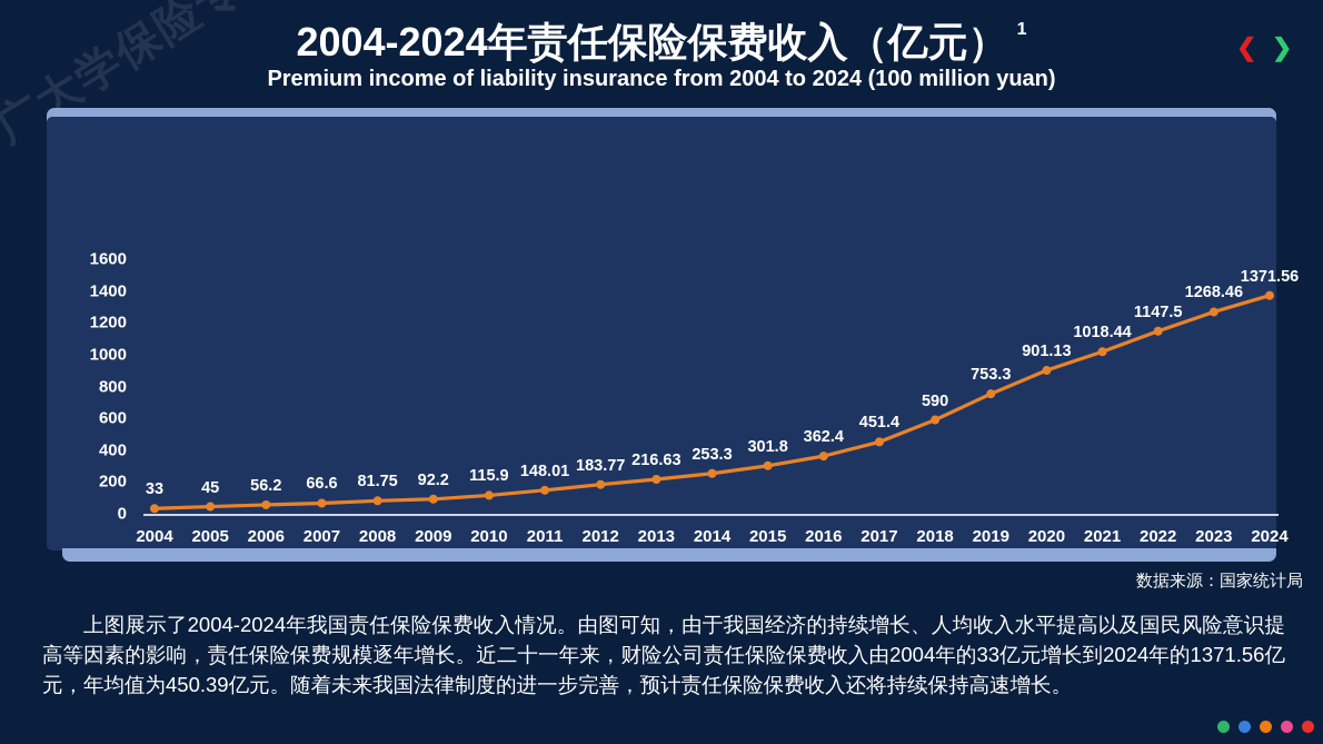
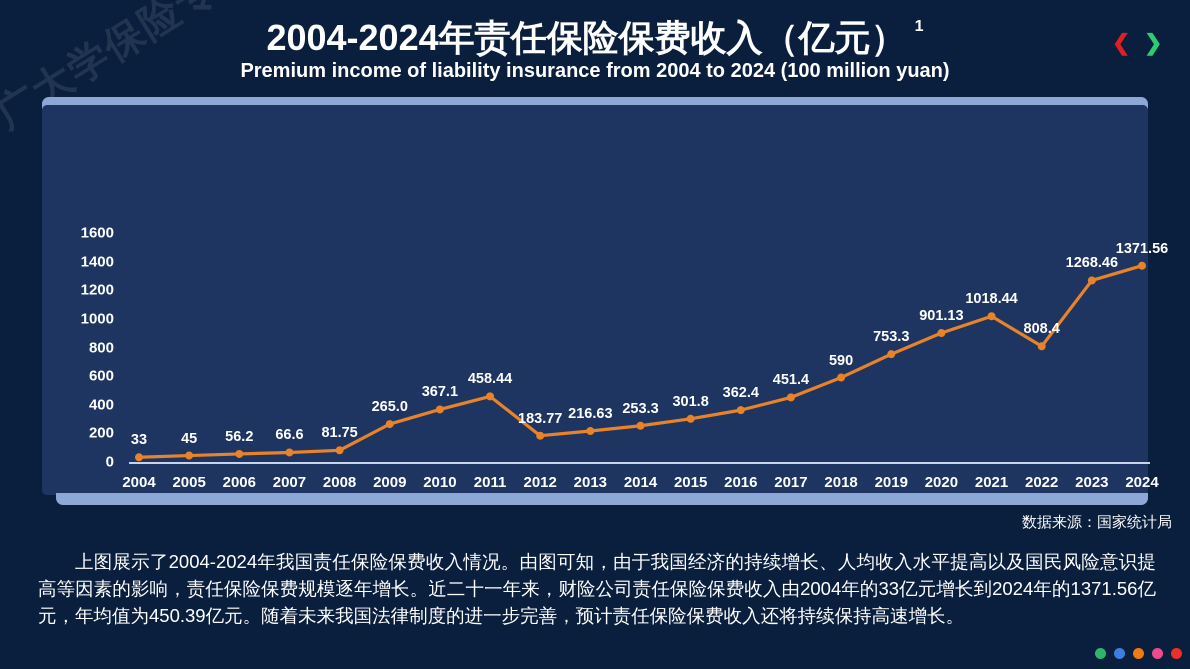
2009: 92.2 -> 265.0
2010: 115.9 -> 367.1
2011: 148.01 -> 458.44
2022: 1147.5 -> 808.4
